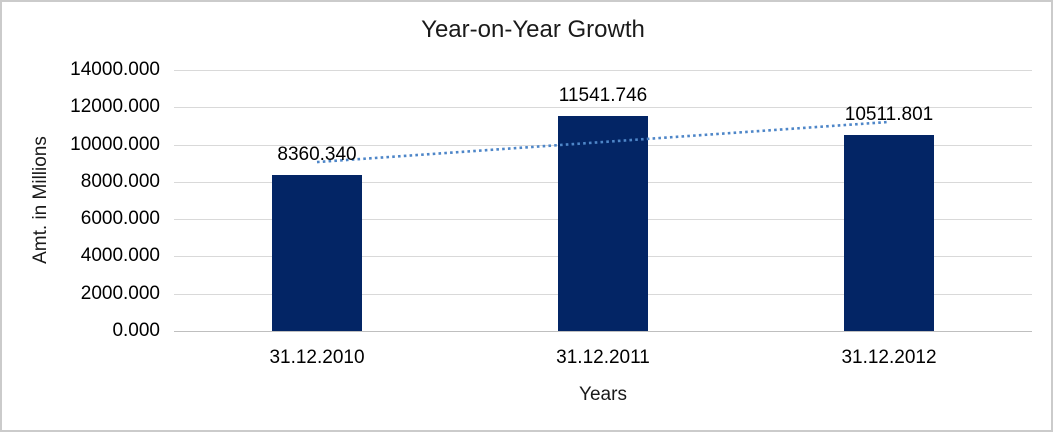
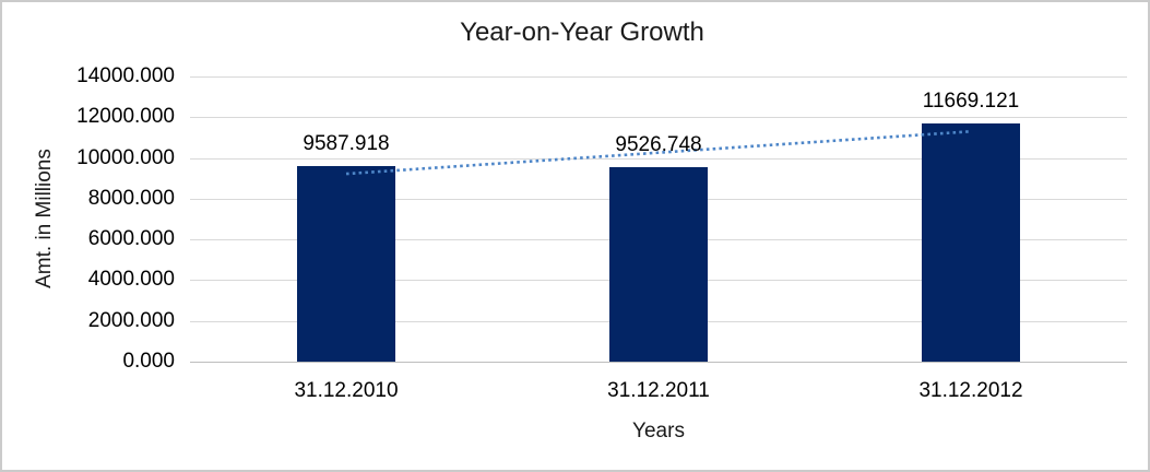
31.12.2010: 8360.340 -> 9587.918
31.12.2011: 11541.746 -> 9526.748
31.12.2012: 10511.801 -> 11669.121
